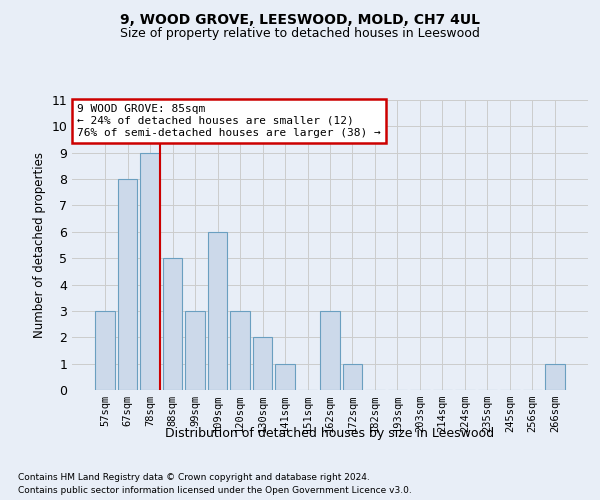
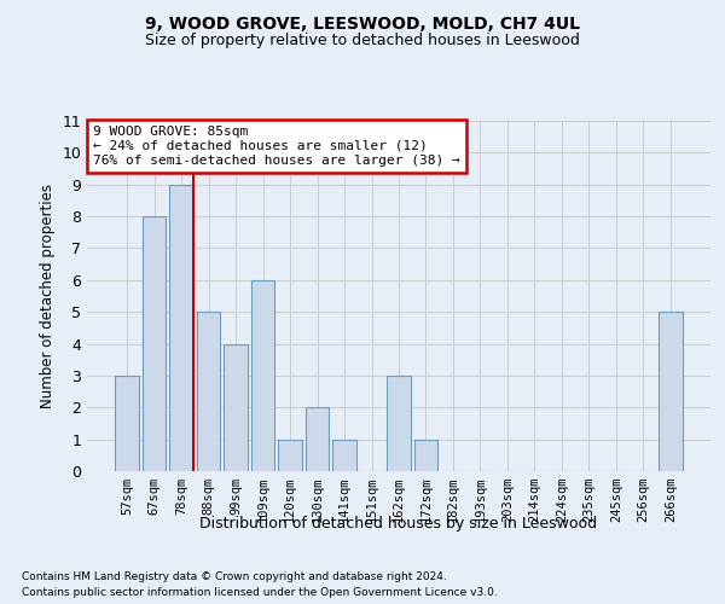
99sqm: 3 -> 4
120sqm: 3 -> 1
266sqm: 1 -> 5
